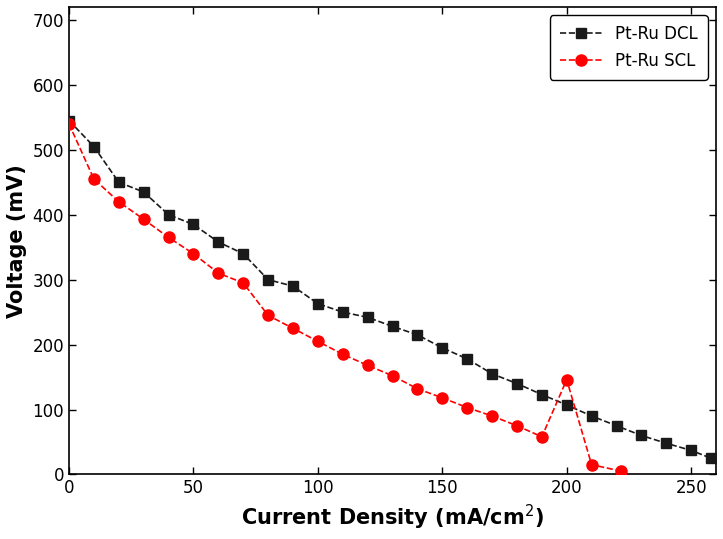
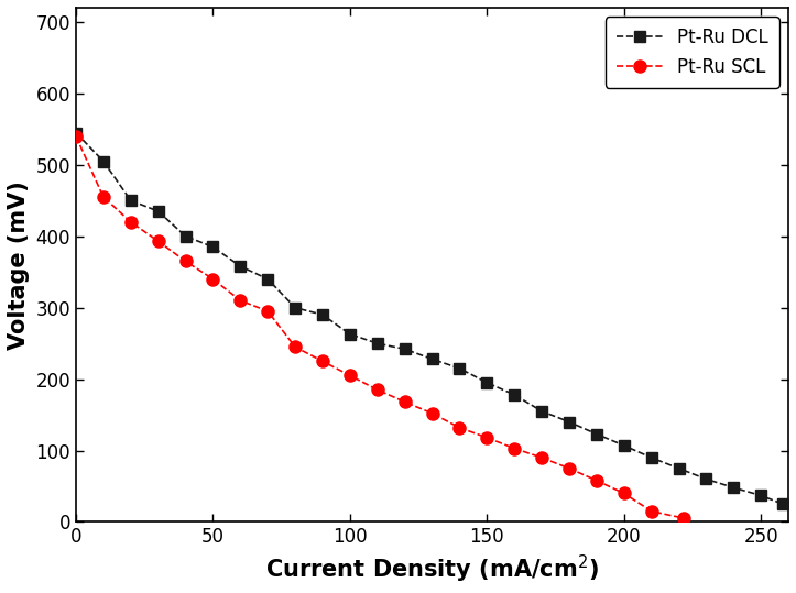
Pt-Ru SCL/200: 146 -> 40
